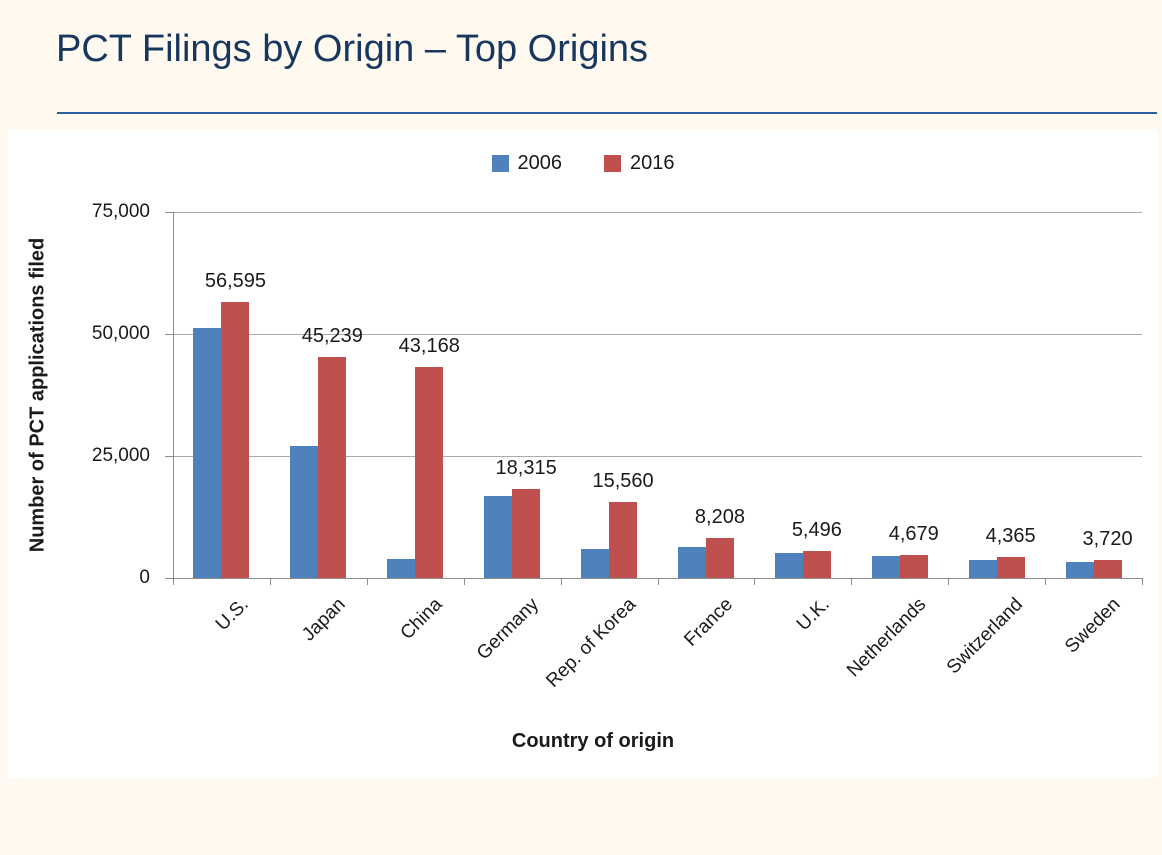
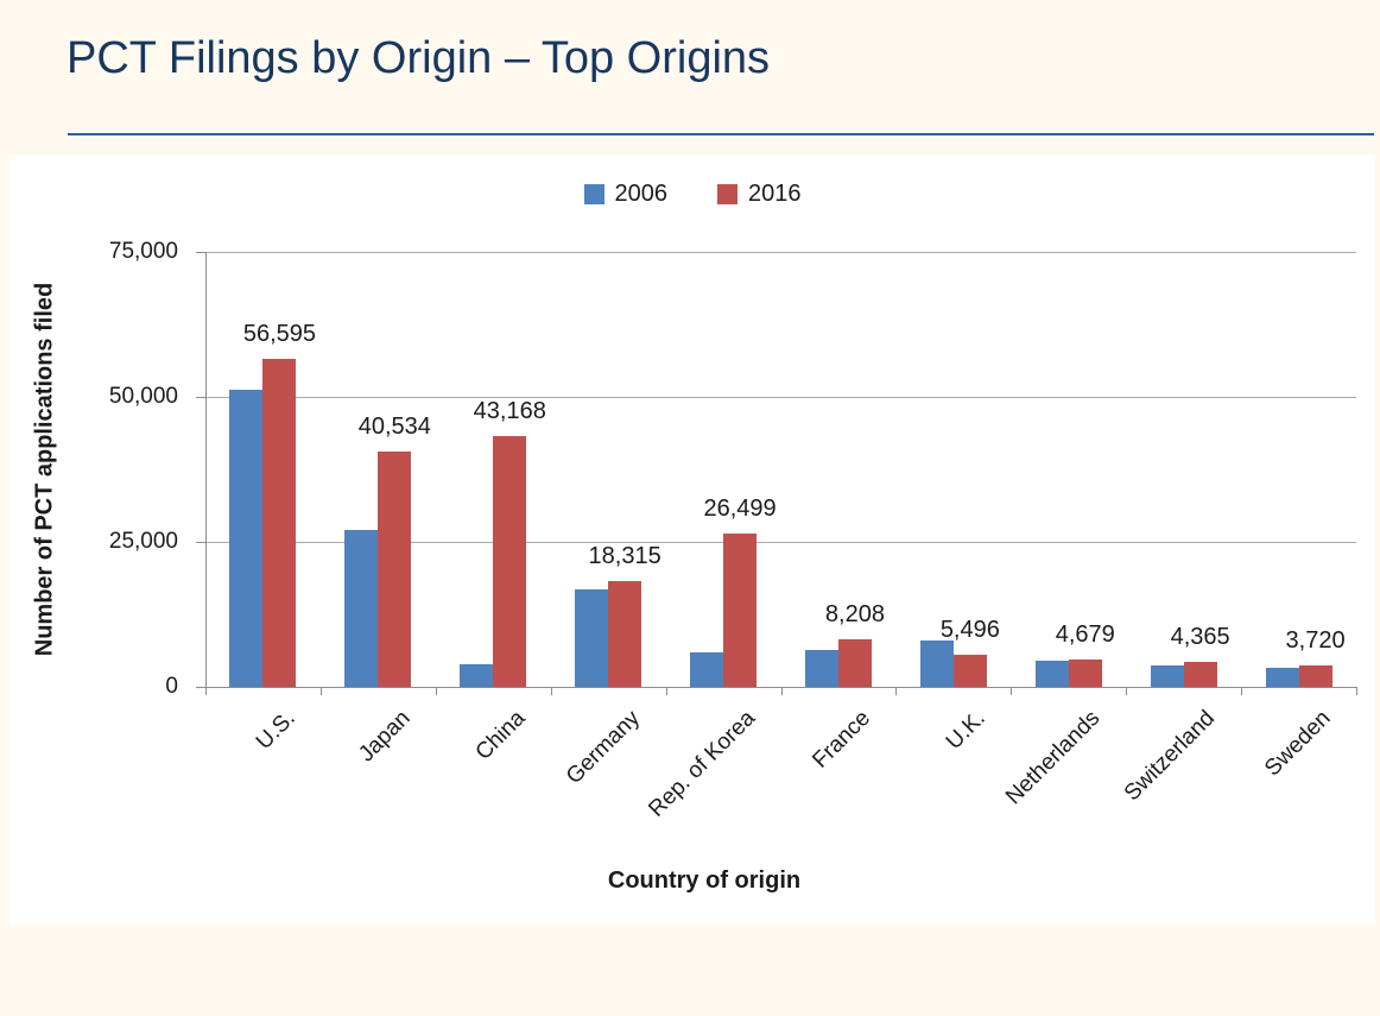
2016/Japan: 45,239 -> 40,534
2016/Rep. of Korea: 15,560 -> 26,499
2006/U.K.: 5000 -> 8000
